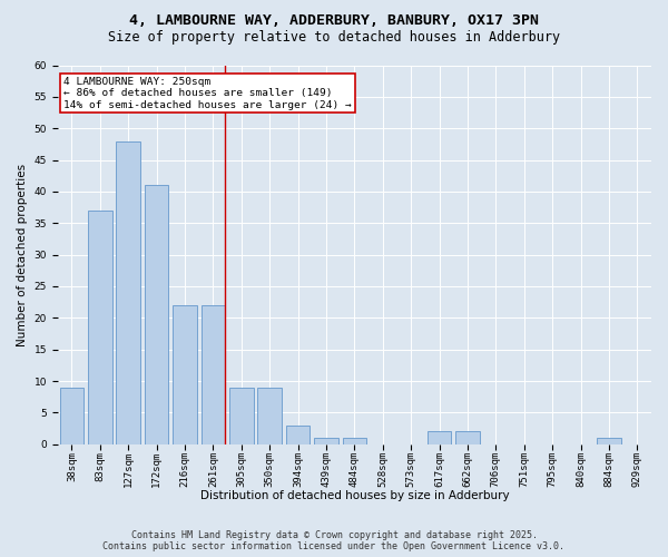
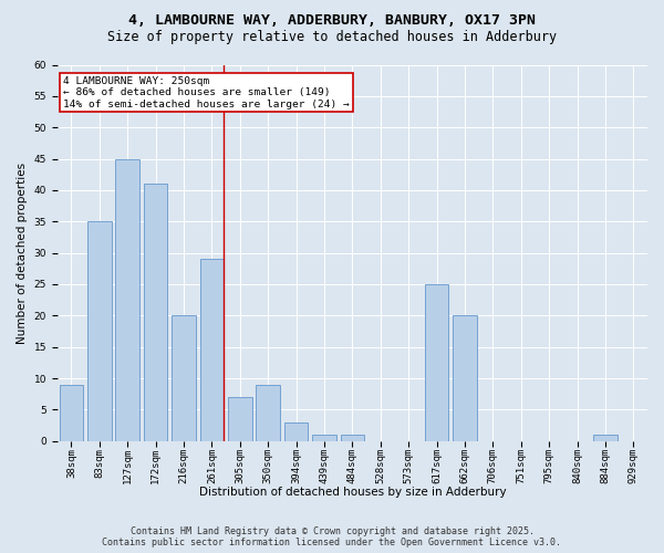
83sqm: 37 -> 35
127sqm: 48 -> 45
216sqm: 22 -> 20
261sqm: 22 -> 29
305sqm: 9 -> 7
617sqm: 2 -> 25
662sqm: 2 -> 20
